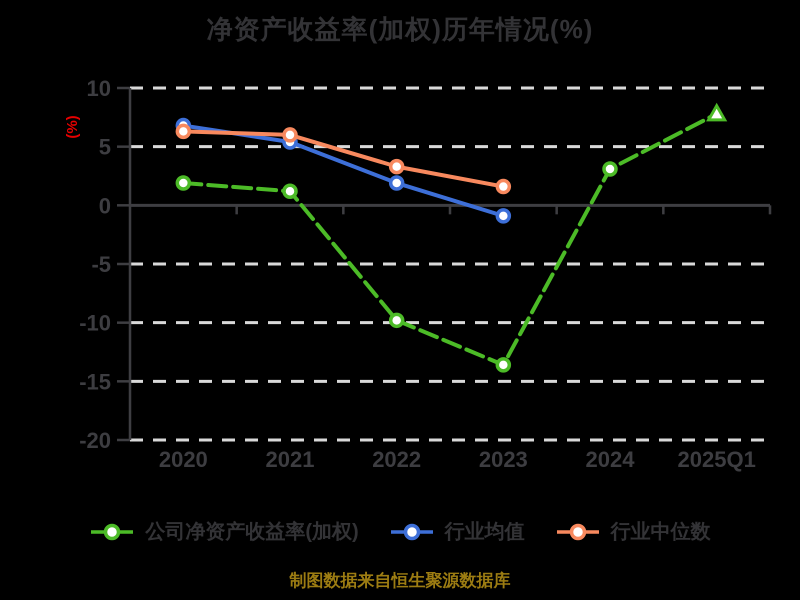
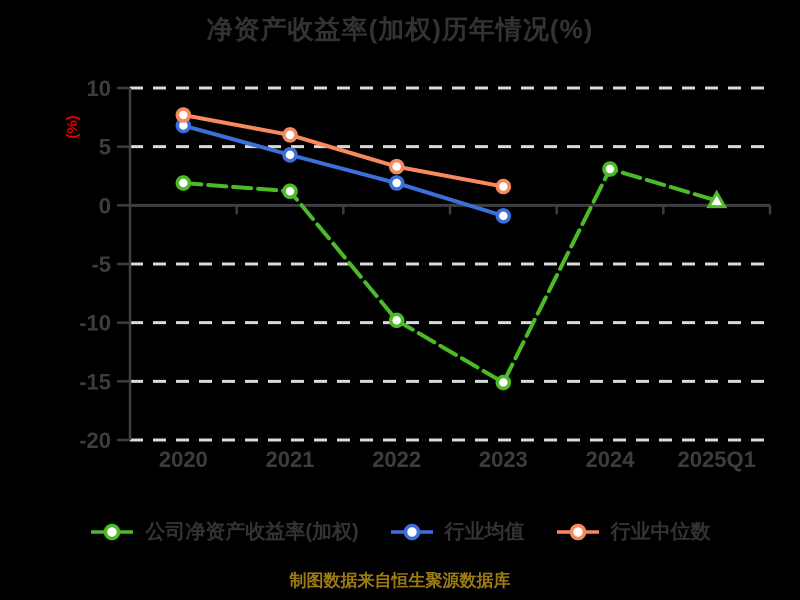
行业中位数/2020: 6.3 -> 7.7
行业均值/2021: 5.4 -> 4.3
公司净资产收益率(加权)/2023: -13.6 -> -15.1
公司净资产收益率(加权)/2025Q1: 7.8 -> 0.4
